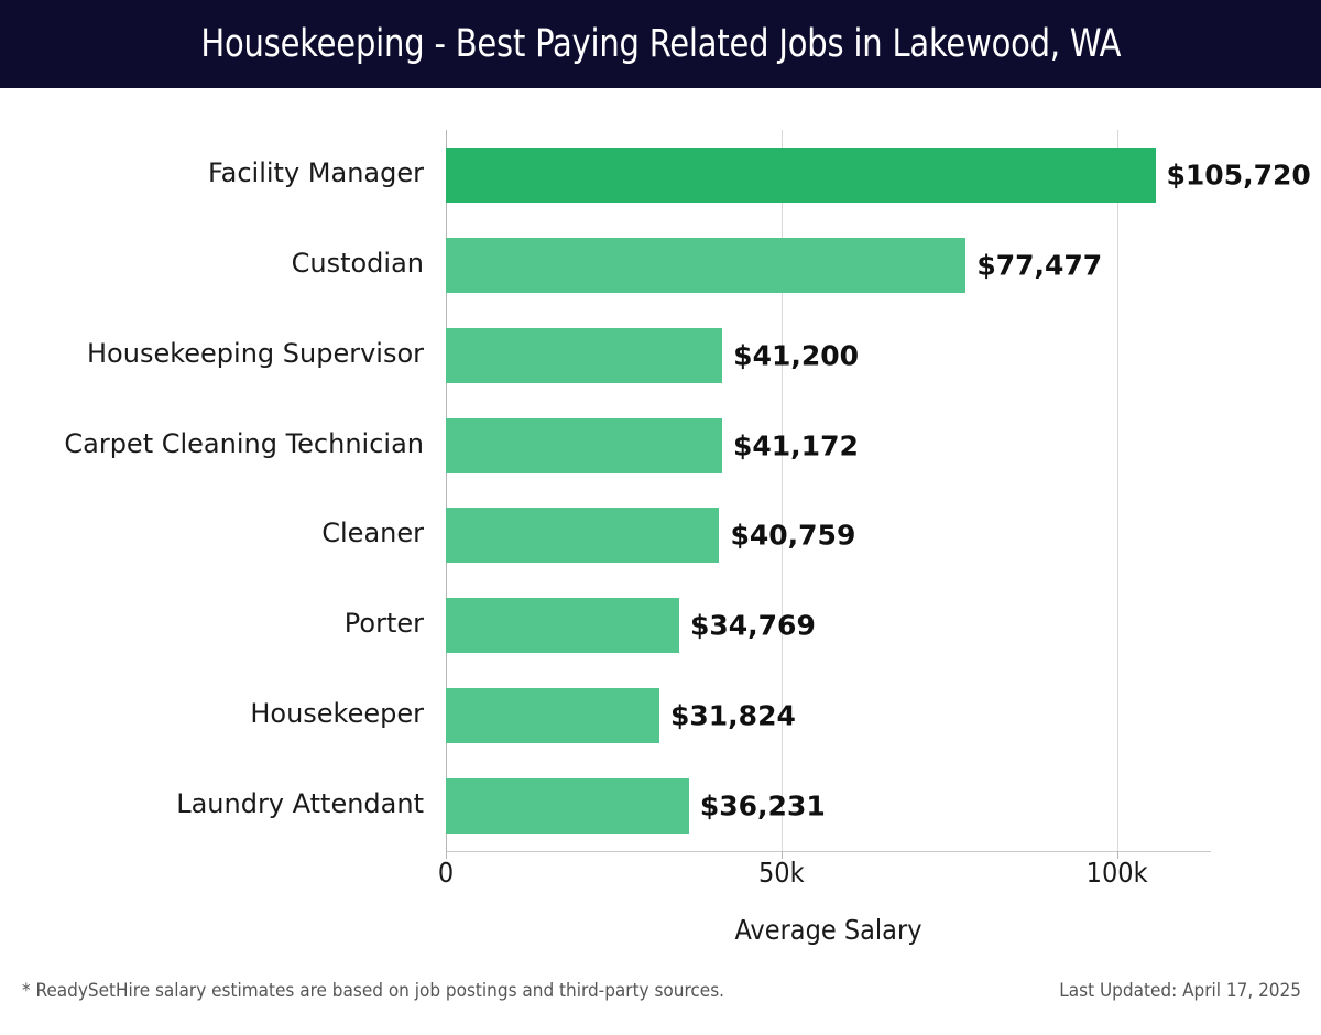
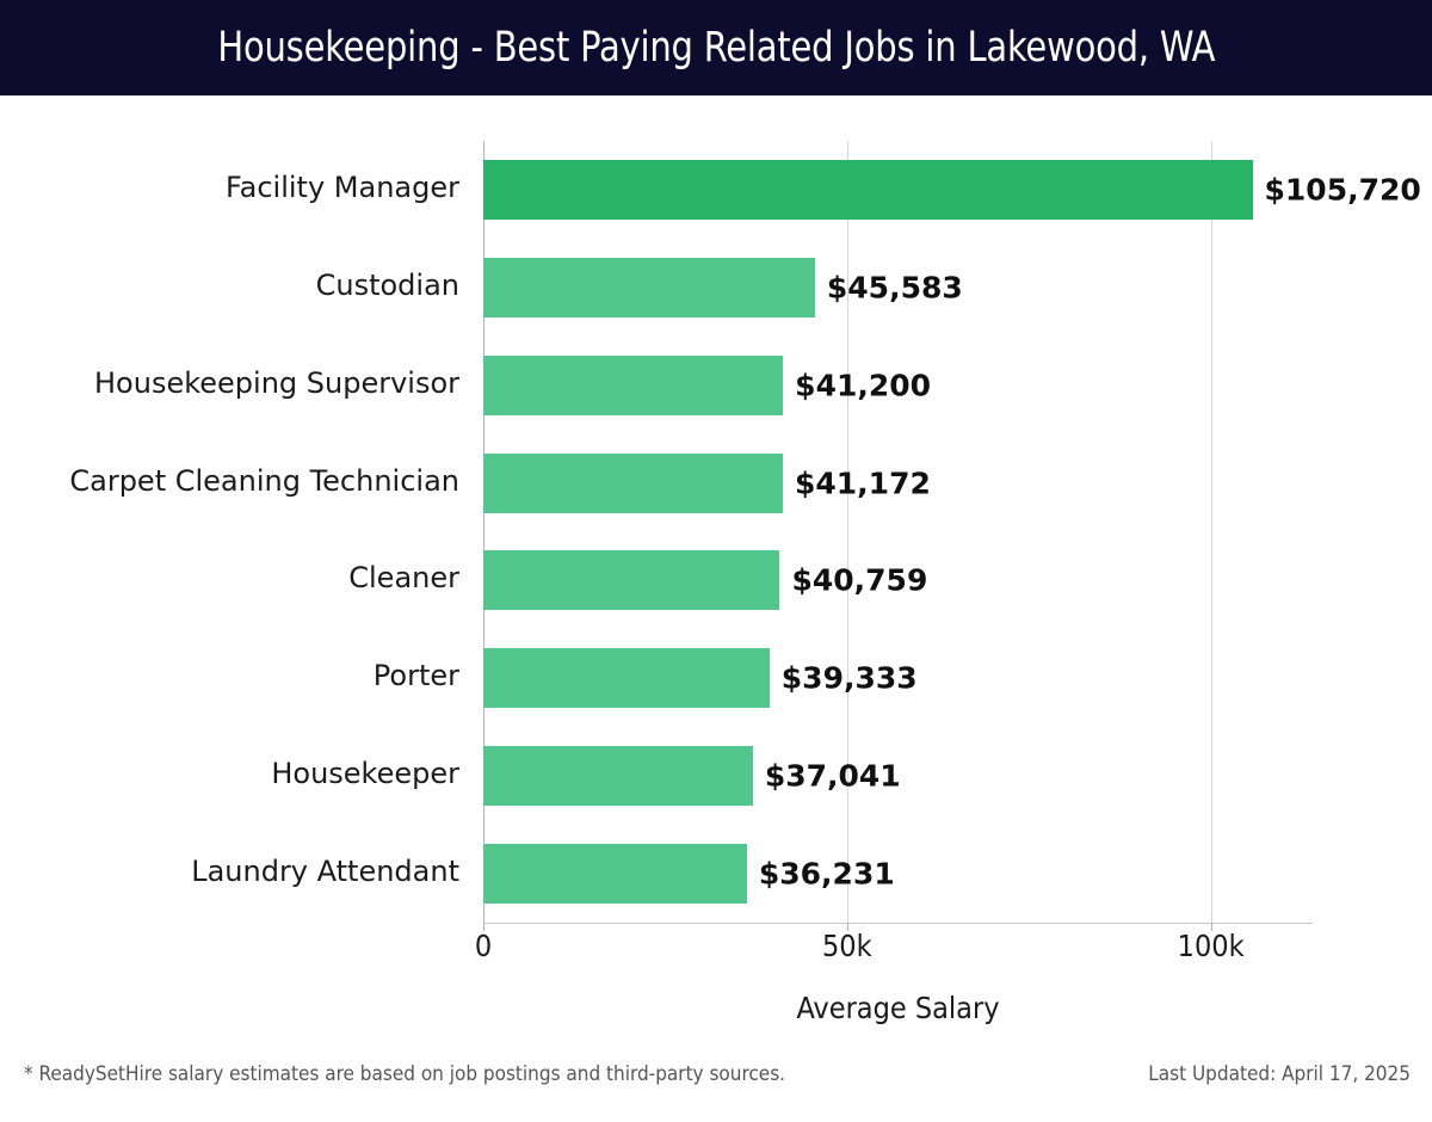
Custodian: $77,477 -> $45,583
Porter: $34,769 -> $39,333
Housekeeper: $31,824 -> $37,041
